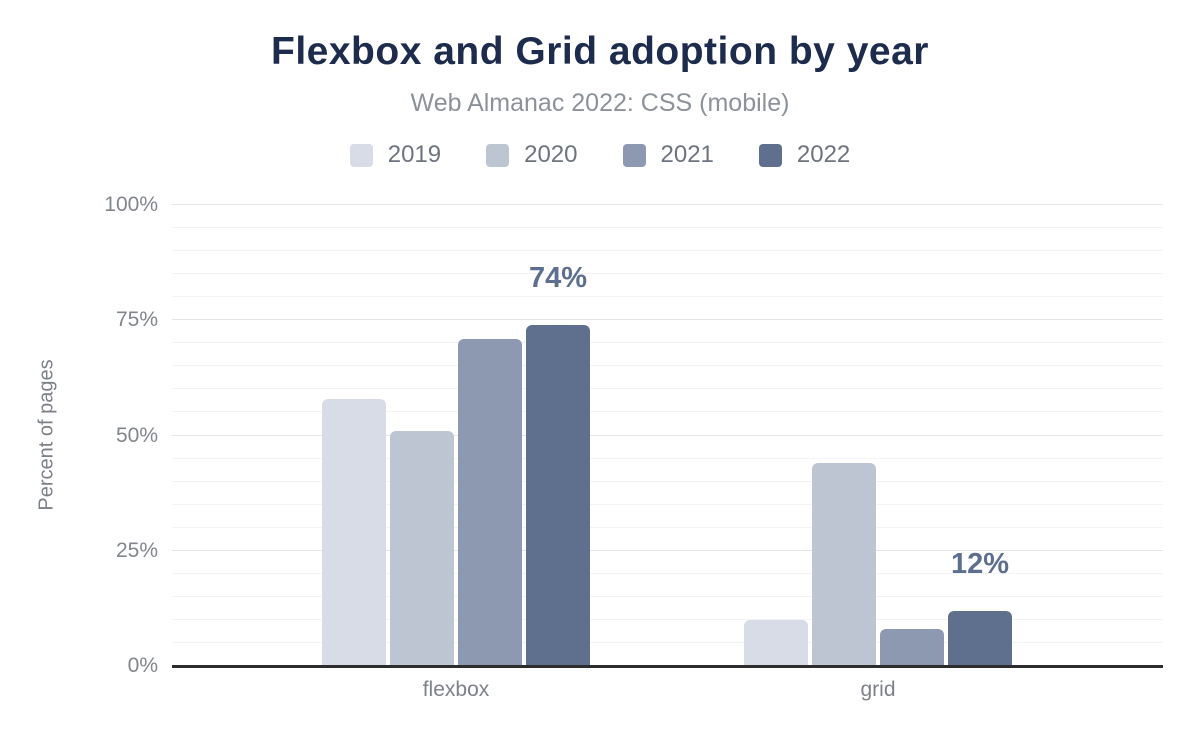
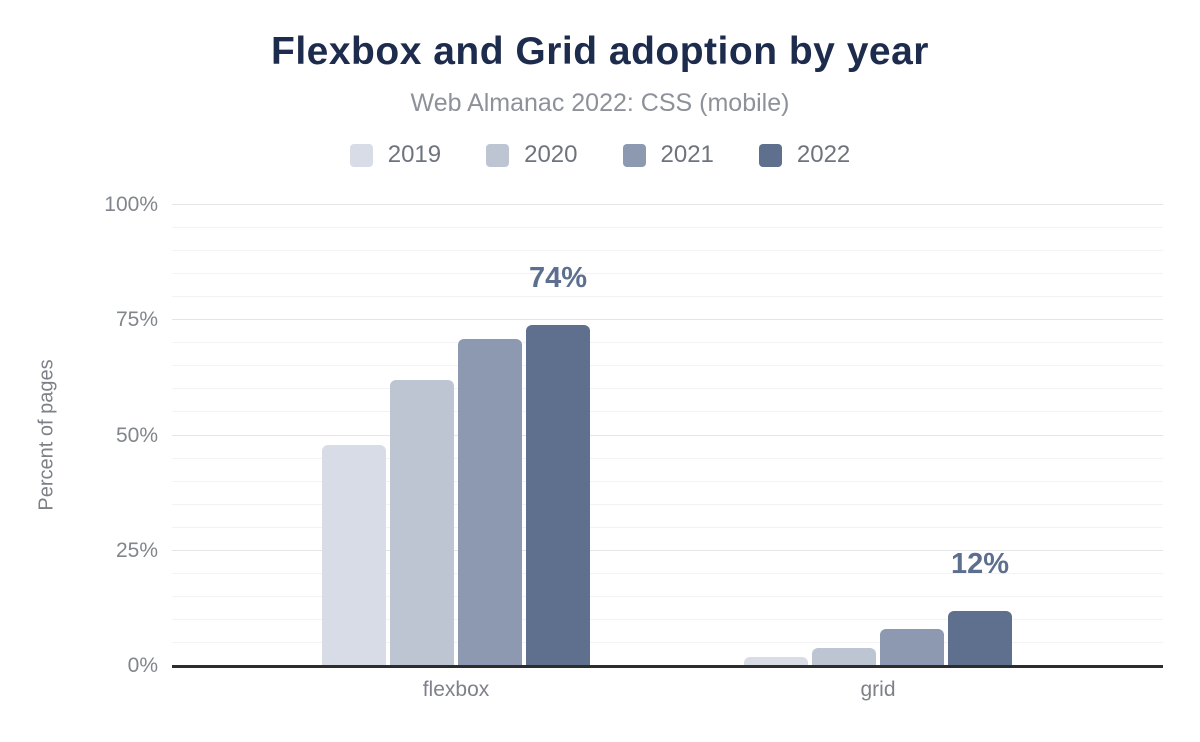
2019/flexbox: 58% -> 48%
2020/flexbox: 51% -> 62%
2019/grid: 10% -> 2%
2020/grid: 44% -> 4%
